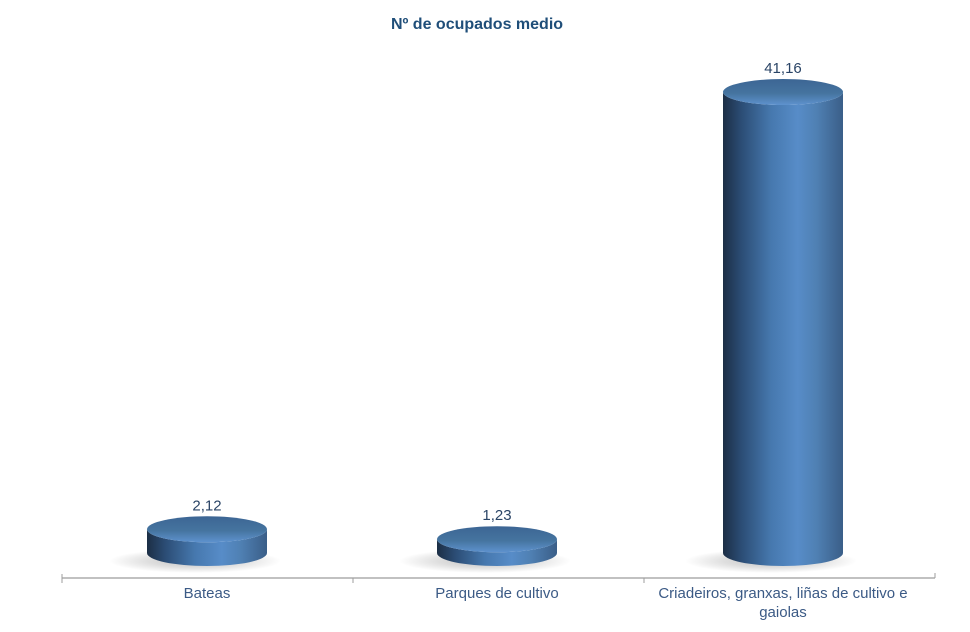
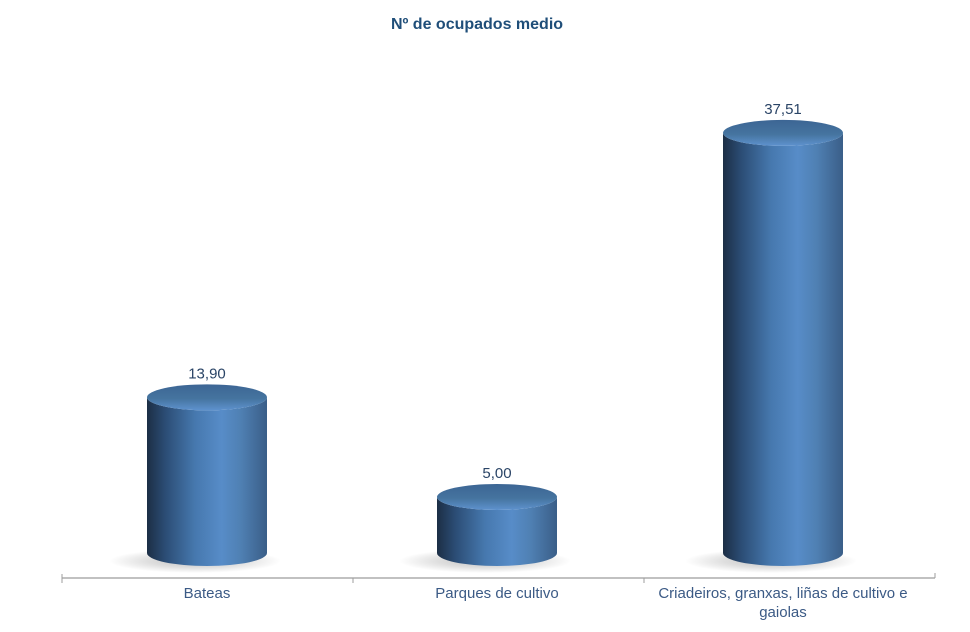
Bateas: 2,12 -> 13,90
Parques de cultivo: 1,23 -> 5,00
Criadeiros, granxas, liñas de cultivo e gaiolas: 41,16 -> 37,51
